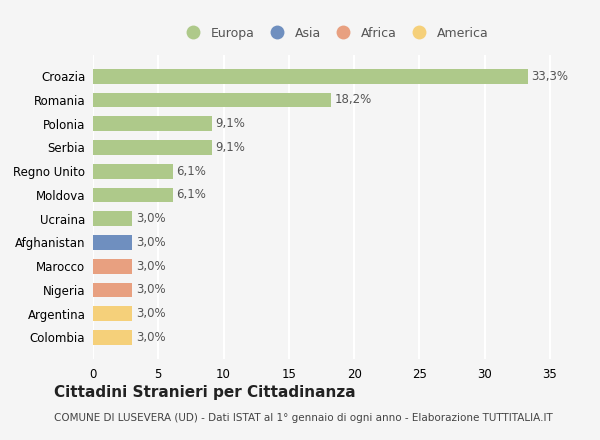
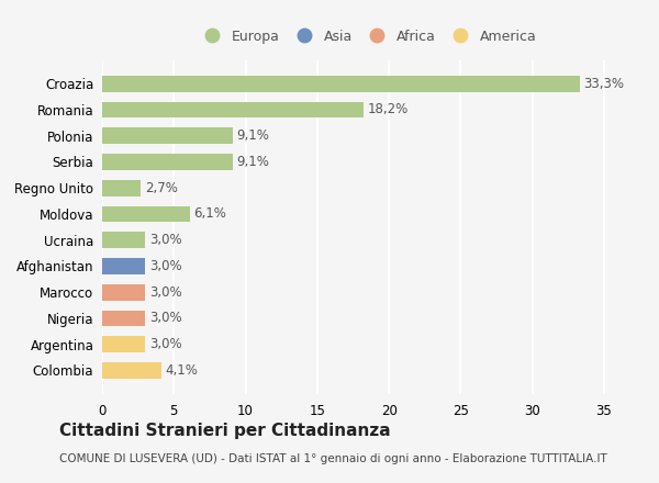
Regno Unito: 6,1% -> 2,7%
Colombia: 3,0% -> 4,1%
